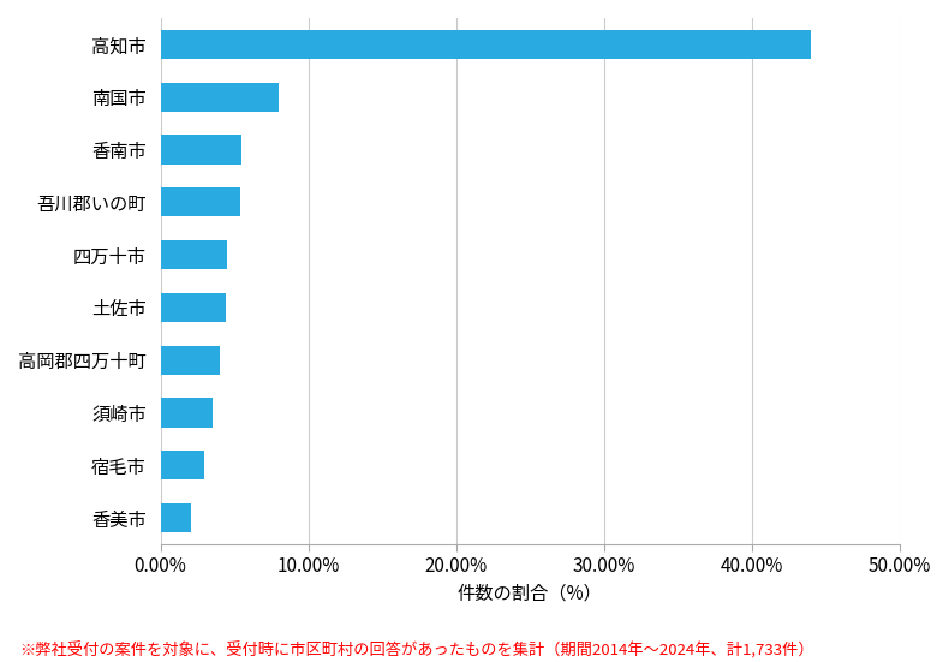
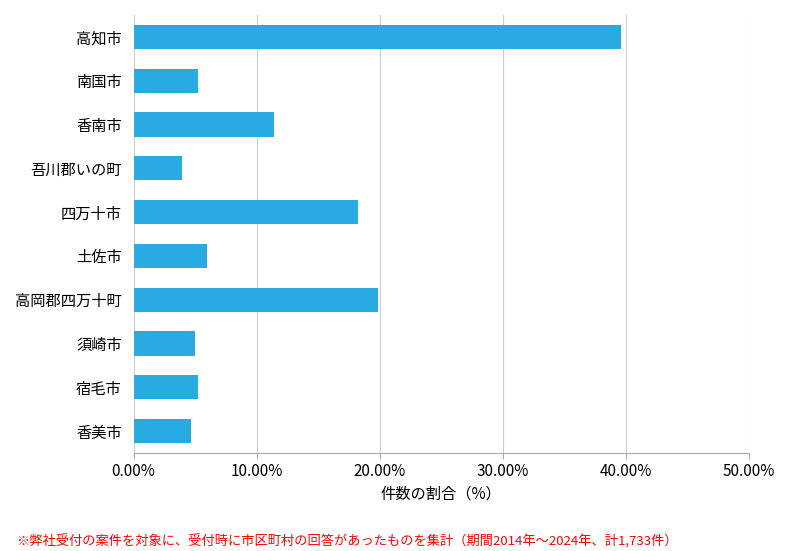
高知市: 44.0% -> 39.6%
南国市: 8.0% -> 5.2%
香南市: 5.5% -> 11.4%
吾川郡いの町: 5.4% -> 3.9%
四万十市: 4.5% -> 18.2%
土佐市: 4.4% -> 6.0%
高岡郡四万十町: 4.0% -> 19.9%
須崎市: 3.5% -> 5.0%
宿毛市: 3.0% -> 5.2%
香美市: 2.1% -> 4.7%
